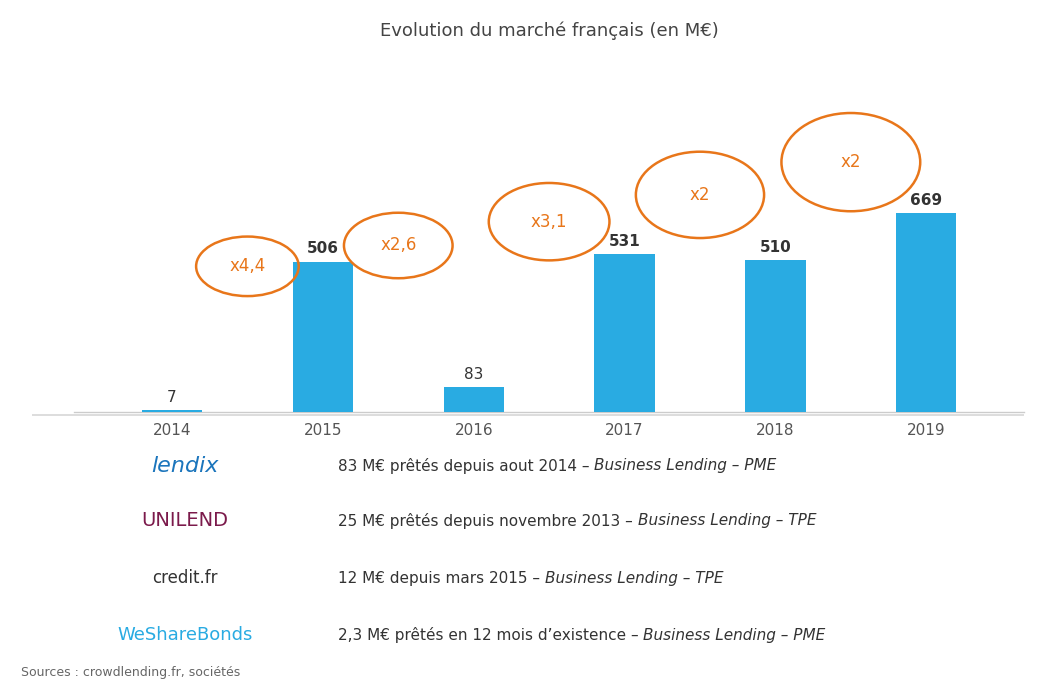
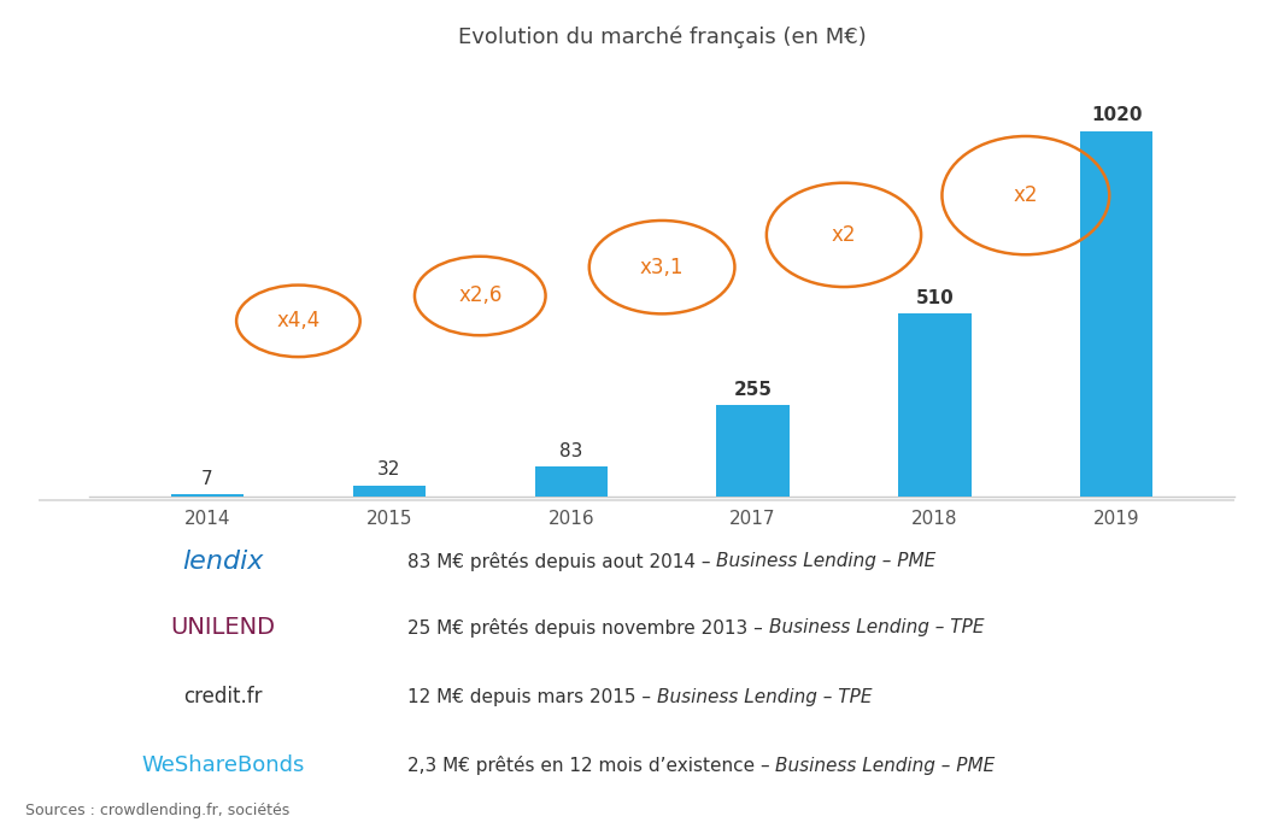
2015: 506 -> 32
2017: 531 -> 255
2019: 669 -> 1020
